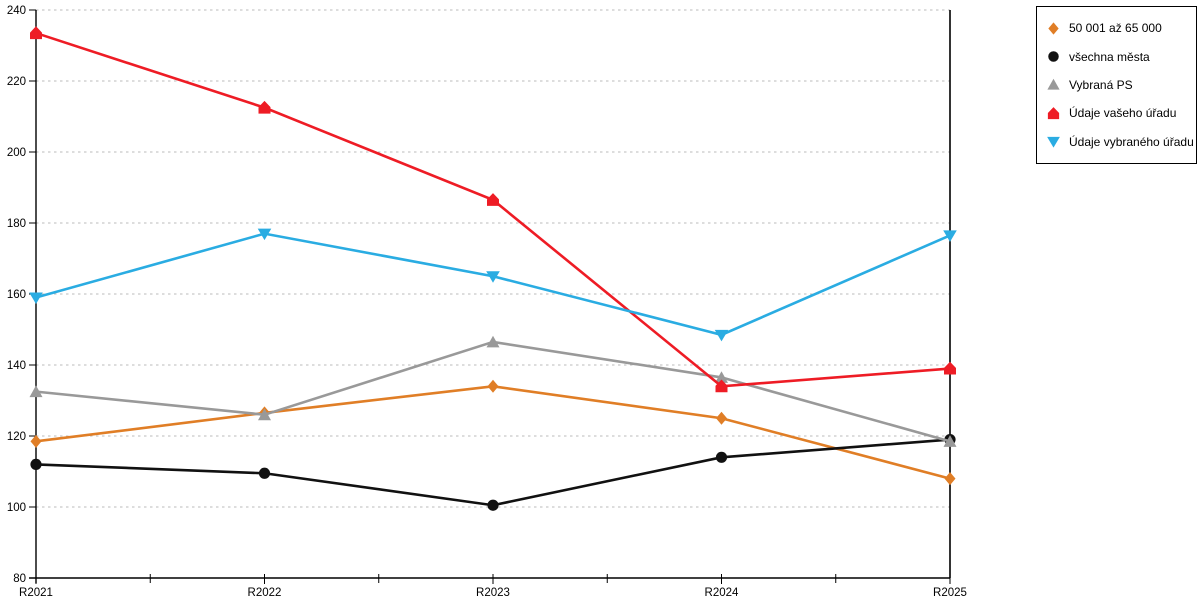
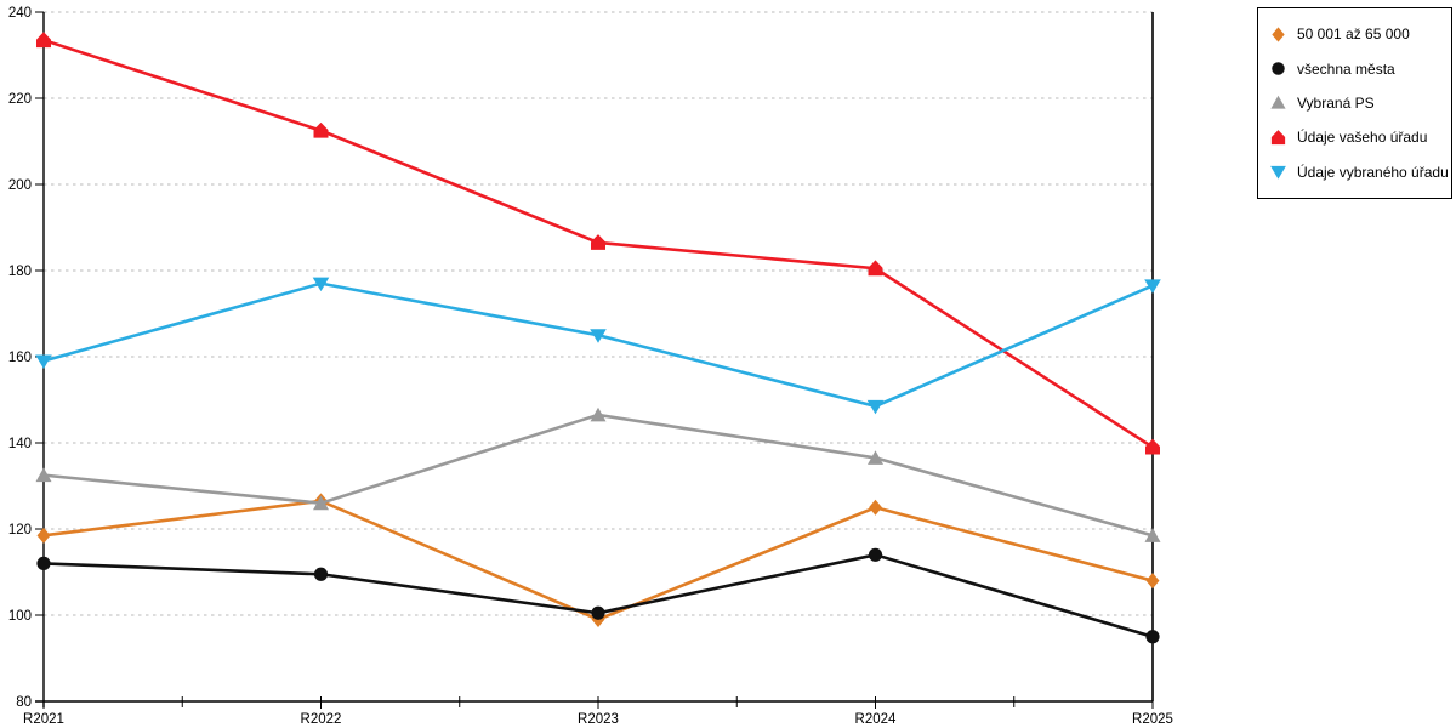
50 001 až 65 000/R2023: 134 -> 99
Údaje vašeho úřadu/R2024: 134 -> 180
všechna města/R2025: 119 -> 95
